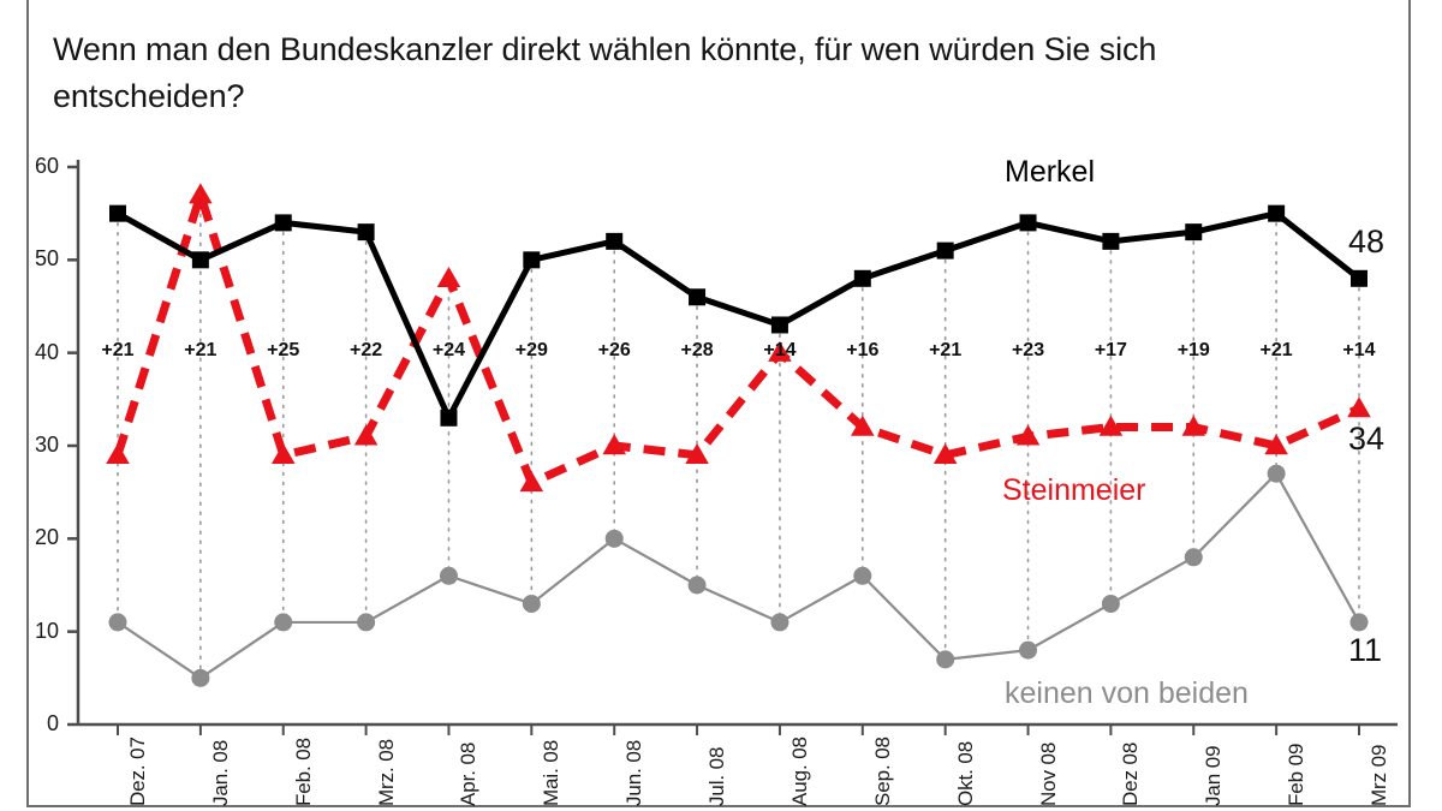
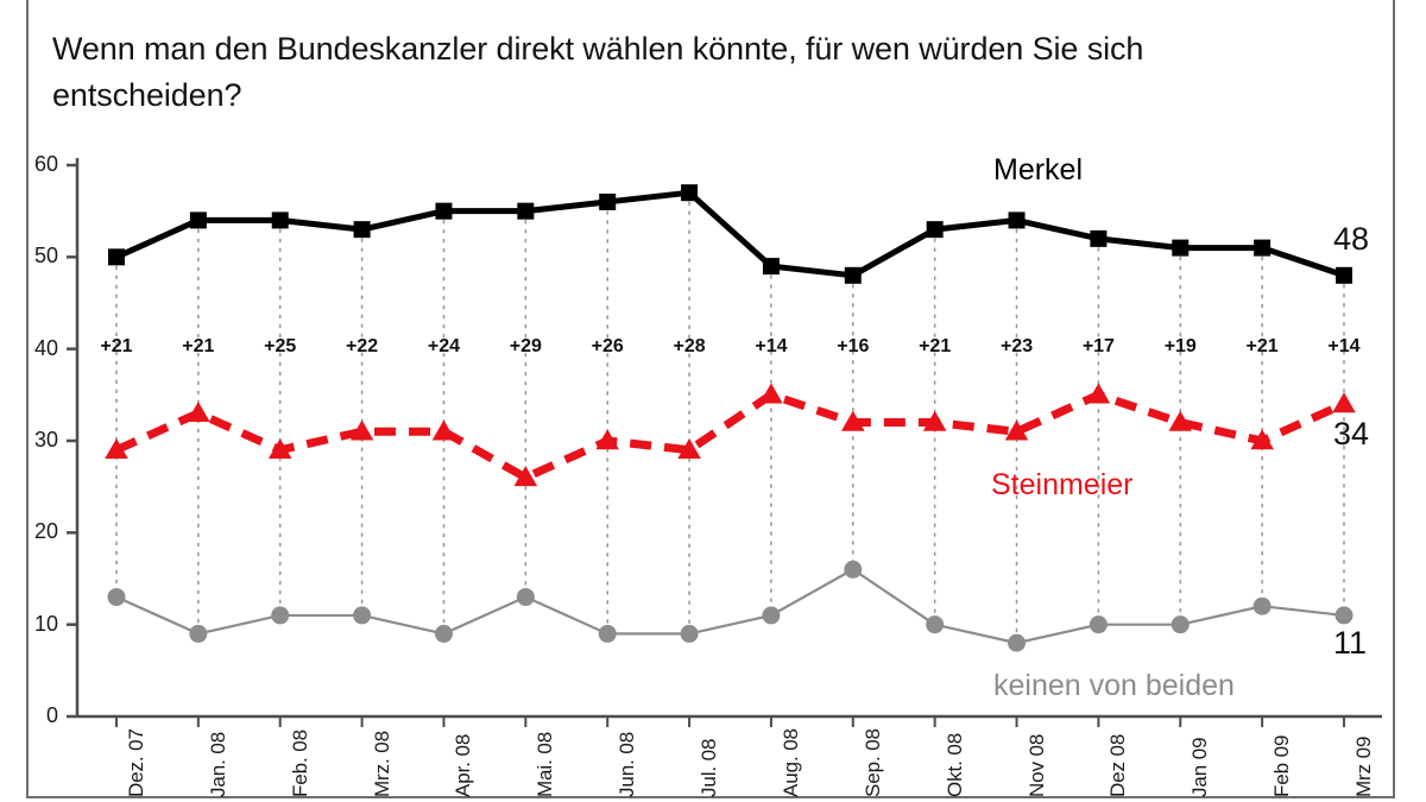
Merkel/Dez. 07: 55 -> 50
keinen von beiden/Dez. 07: 11 -> 13
Merkel/Jan. 08: 50 -> 54
Steinmeier/Jan. 08: 57 -> 33
keinen von beiden/Jan. 08: 5 -> 9
Merkel/Apr. 08: 33 -> 55
Steinmeier/Apr. 08: 48 -> 31
keinen von beiden/Apr. 08: 16 -> 9
Merkel/Mai. 08: 50 -> 55
Merkel/Jun. 08: 52 -> 56
keinen von beiden/Jun. 08: 20 -> 9
Merkel/Jul. 08: 46 -> 57
keinen von beiden/Jul. 08: 15 -> 9
Merkel/Aug. 08: 43 -> 49
Steinmeier/Aug. 08: 40 -> 35
Merkel/Okt. 08: 51 -> 53
Steinmeier/Okt. 08: 29 -> 32
keinen von beiden/Okt. 08: 7 -> 10
Steinmeier/Dez 08: 32 -> 35
keinen von beiden/Dez 08: 13 -> 10
Merkel/Jan 09: 53 -> 51
keinen von beiden/Jan 09: 18 -> 10
Merkel/Feb 09: 55 -> 51
keinen von beiden/Feb 09: 27 -> 12
